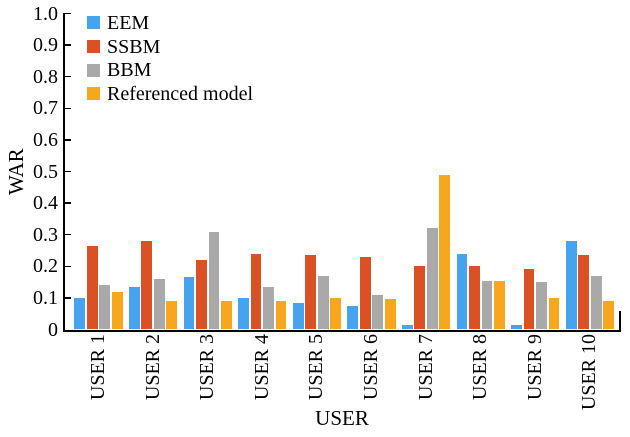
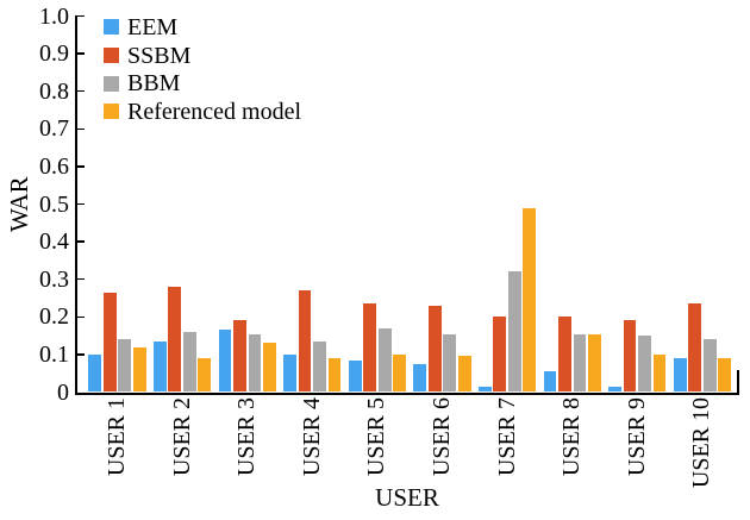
SSBM/USER 3: 0.22 -> 0.19
BBM/USER 3: 0.31 -> 0.15
Referenced model/USER 3: 0.09 -> 0.13
SSBM/USER 4: 0.24 -> 0.27
BBM/USER 6: 0.11 -> 0.15
EEM/USER 8: 0.24 -> 0.06
EEM/USER 10: 0.28 -> 0.09
BBM/USER 10: 0.17 -> 0.14
